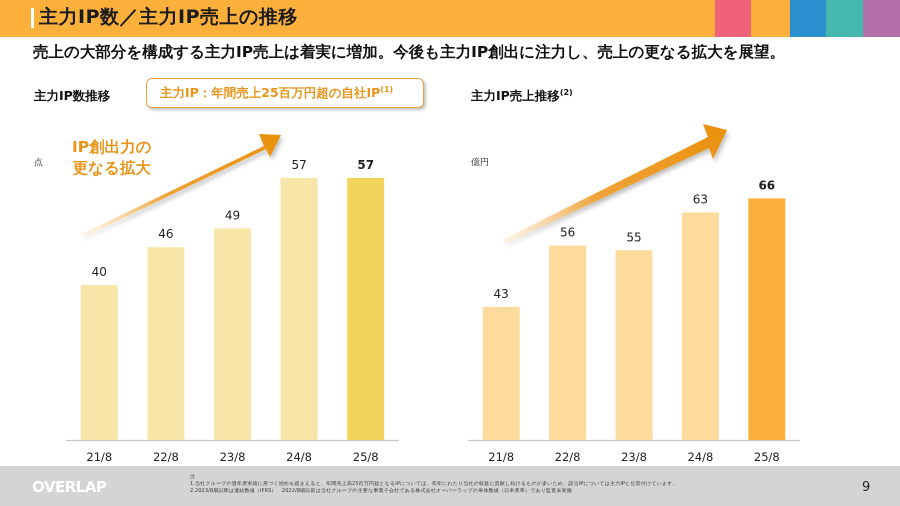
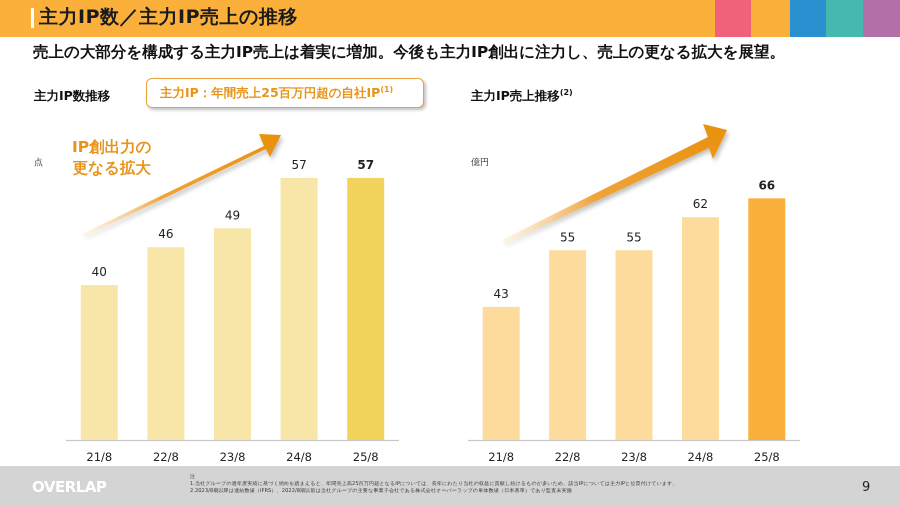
主力IP売上推移/22/8: 56 -> 55
主力IP売上推移/24/8: 63 -> 62
